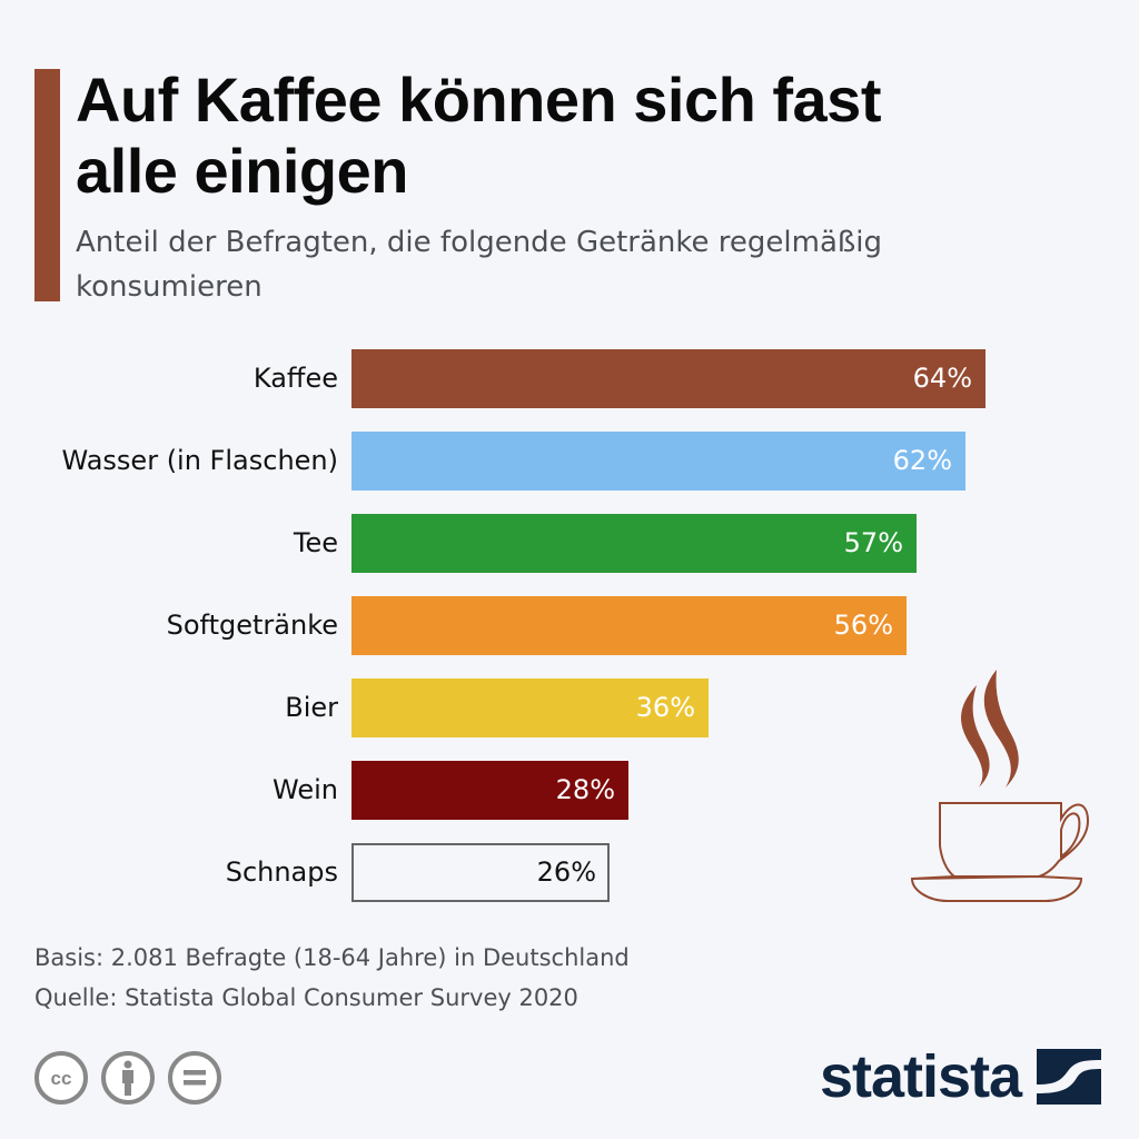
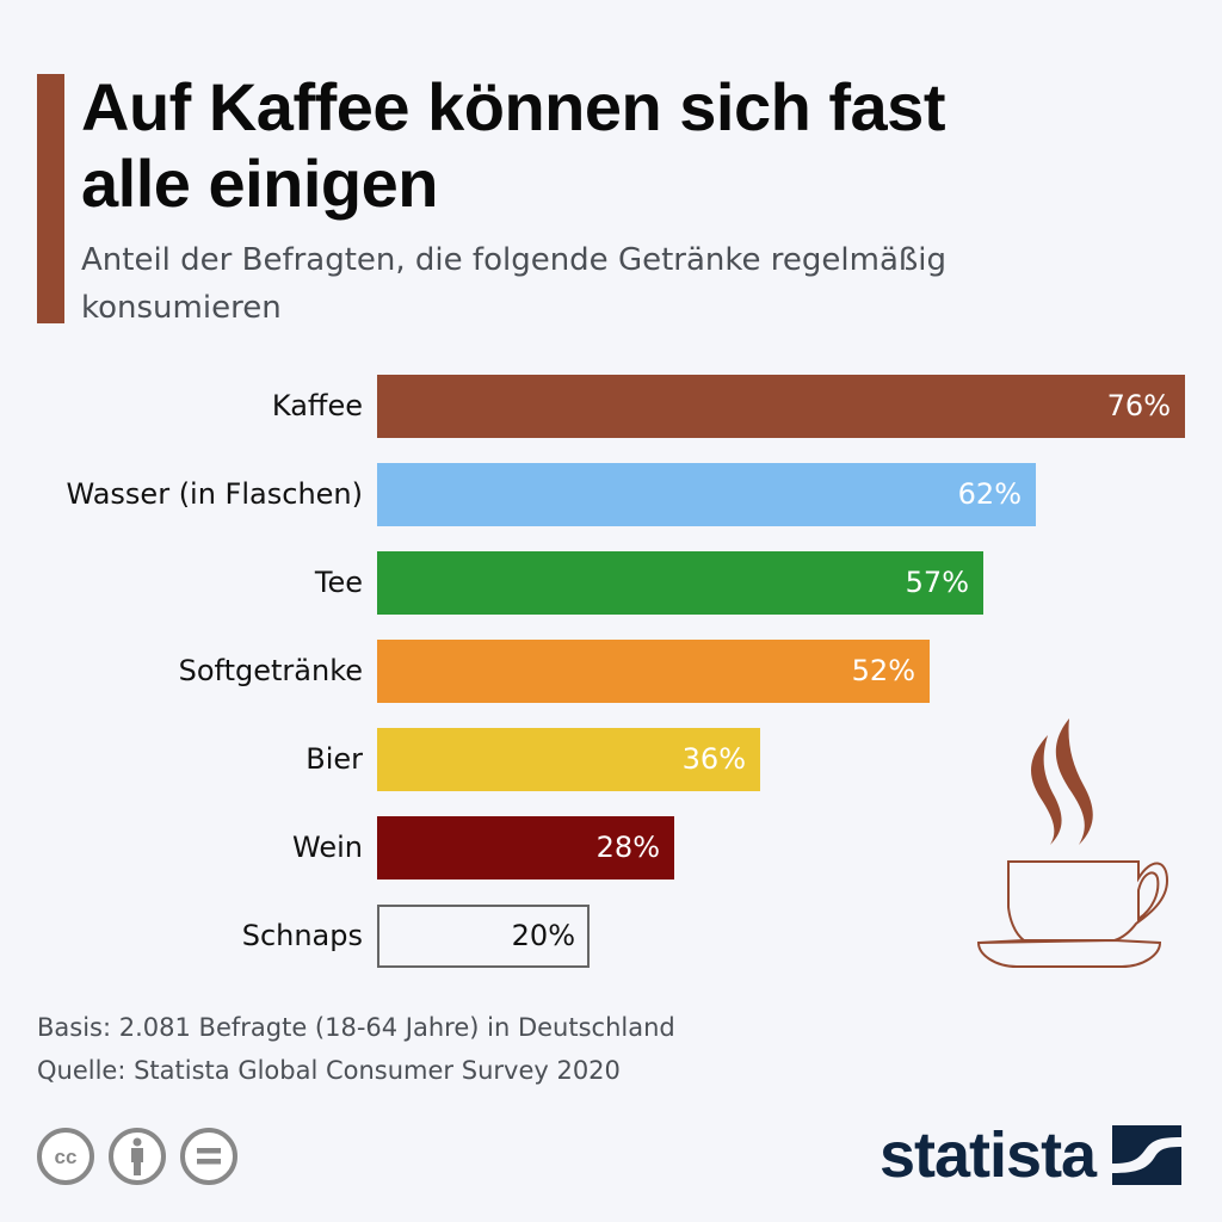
Kaffee: 64% -> 76%
Softgetränke: 56% -> 52%
Schnaps: 26% -> 20%
